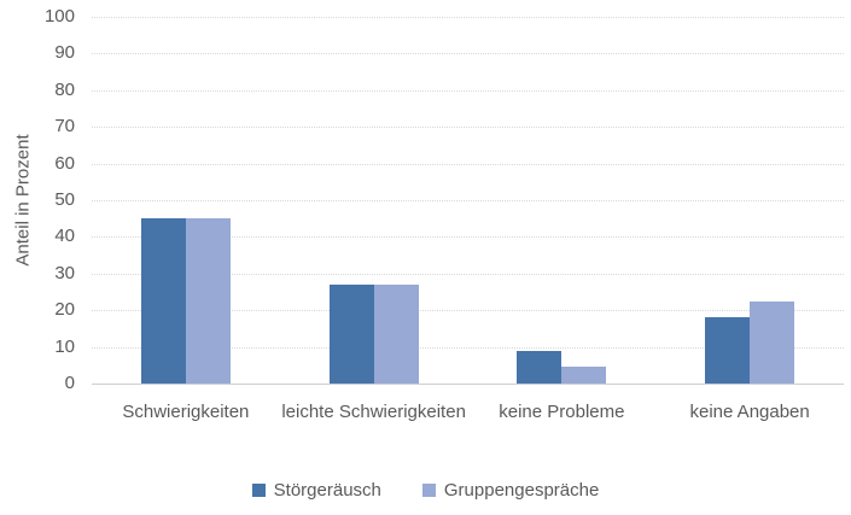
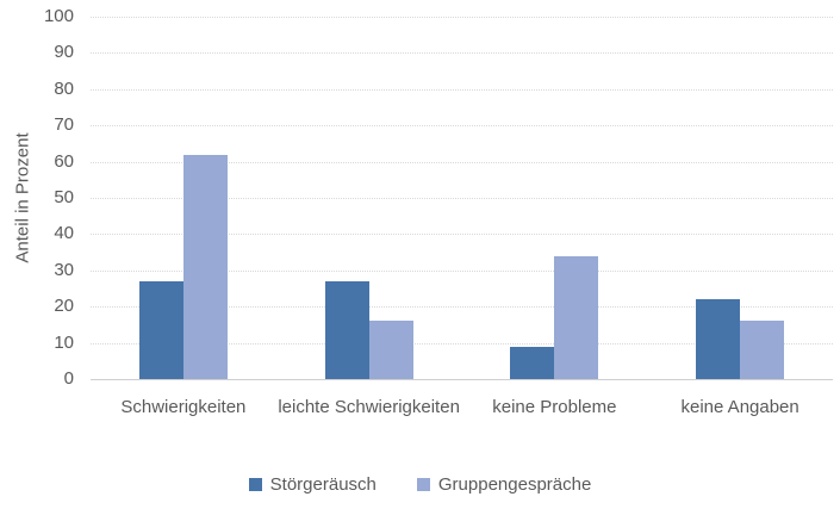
Störgeräusch/Schwierigkeiten: 45 -> 27
Gruppengespräche/Schwierigkeiten: 45 -> 62
Gruppengespräche/leichte Schwierigkeiten: 27 -> 16
Gruppengespräche/keine Probleme: 4 -> 34
Störgeräusch/keine Angaben: 18 -> 22
Gruppengespräche/keine Angaben: 22 -> 16
